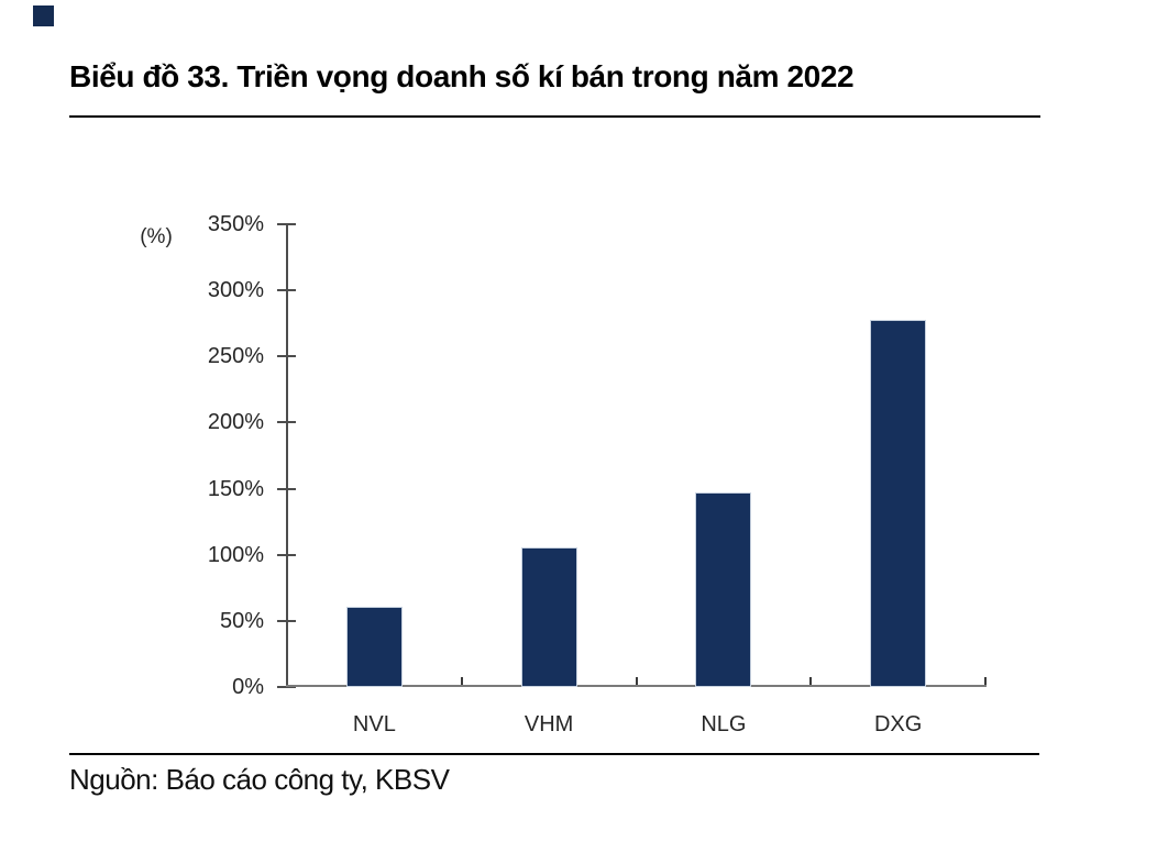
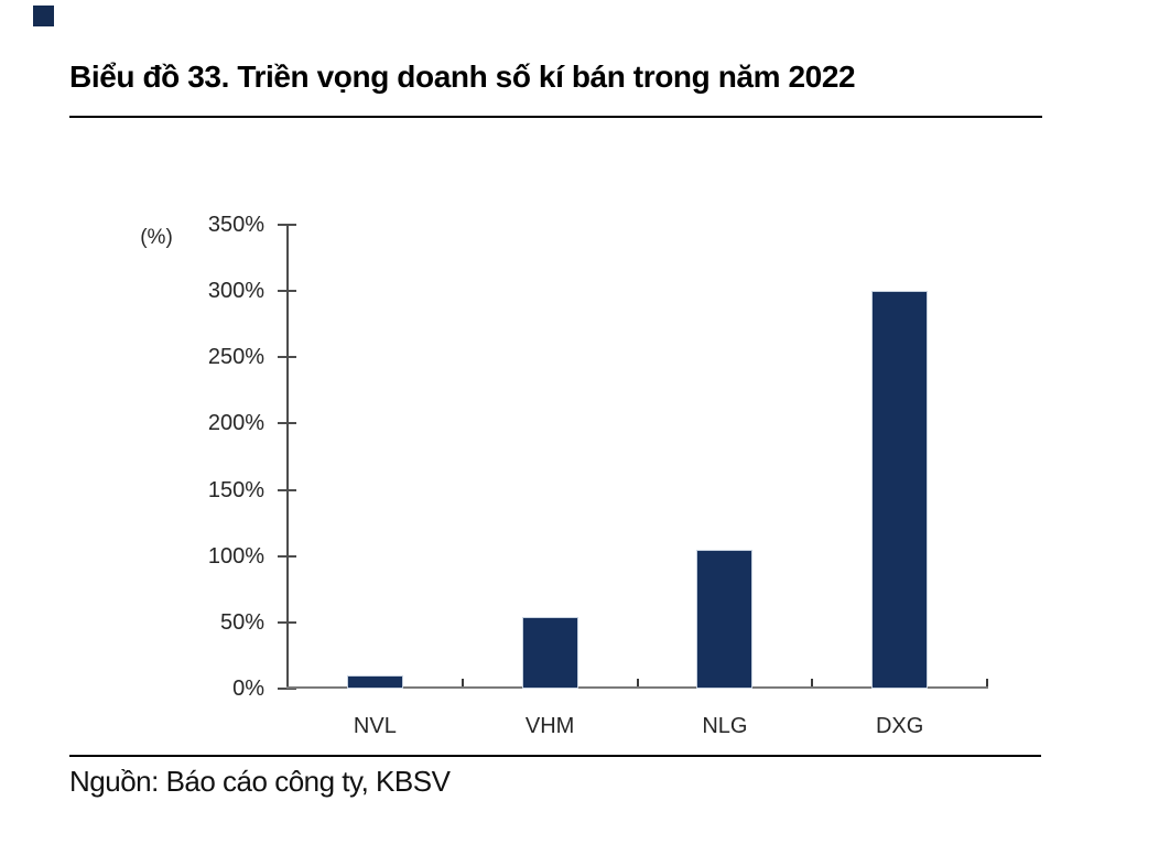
NVL: 61% -> 10%
VHM: 106% -> 54%
NLG: 147% -> 105%
DXG: 278% -> 300%
